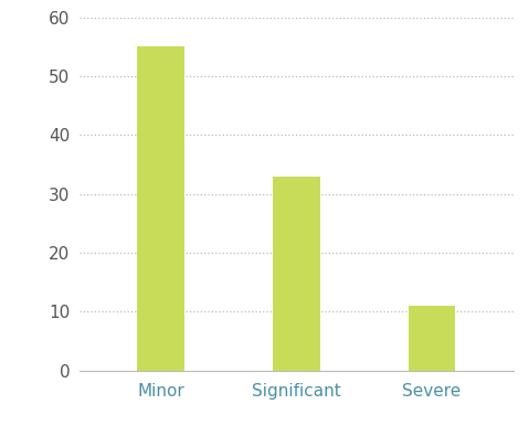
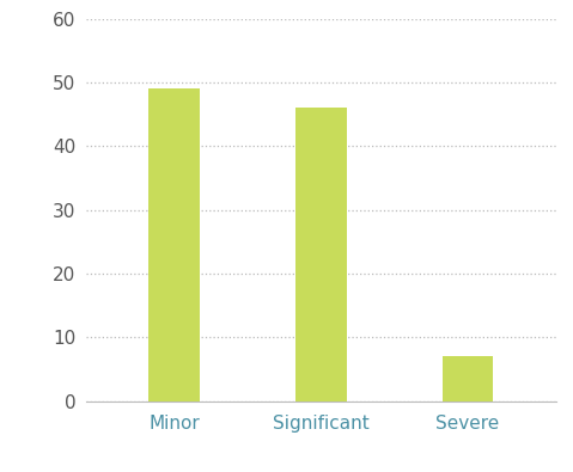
Minor: 55 -> 49
Significant: 33 -> 46
Severe: 11 -> 7
